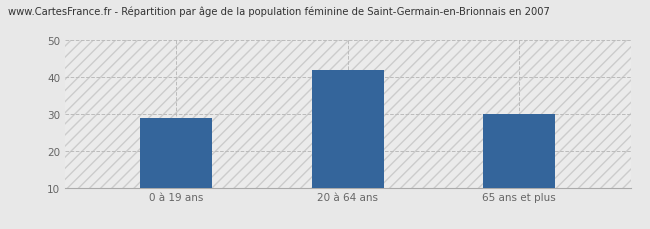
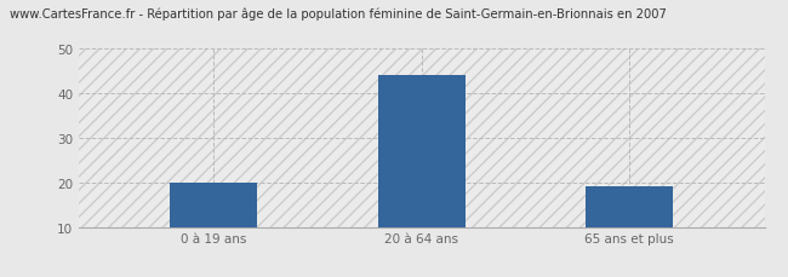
0 à 19 ans: 29 -> 20
20 à 64 ans: 42 -> 44
65 ans et plus: 30 -> 19
